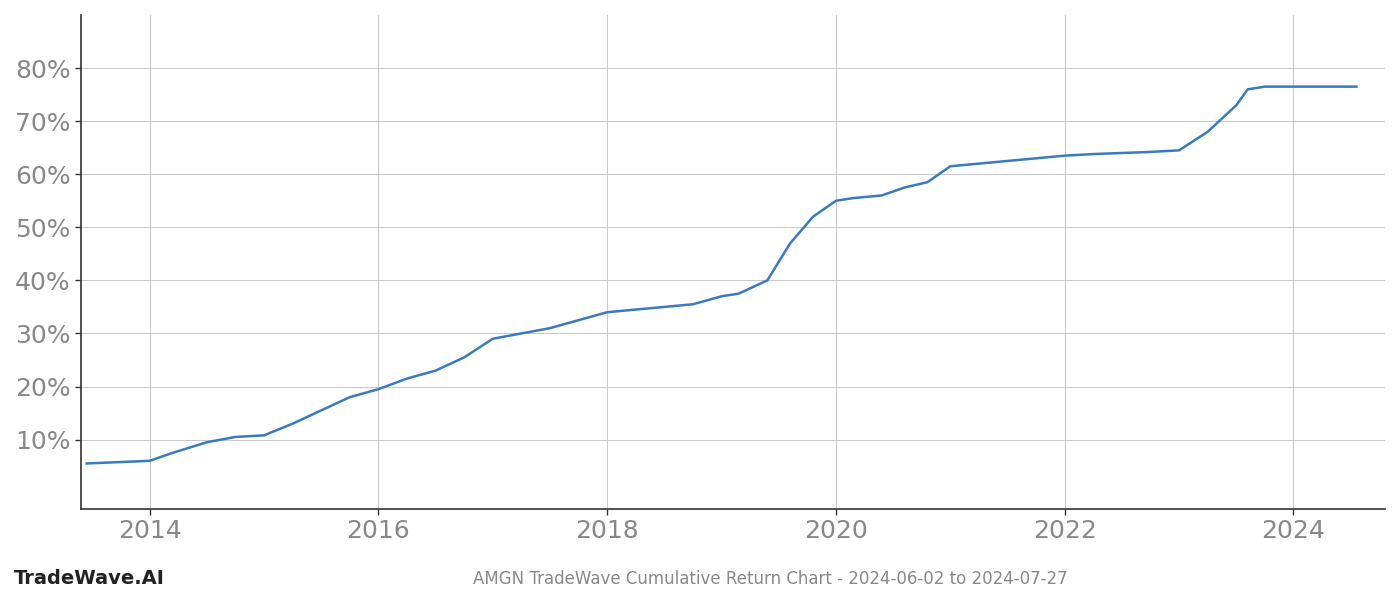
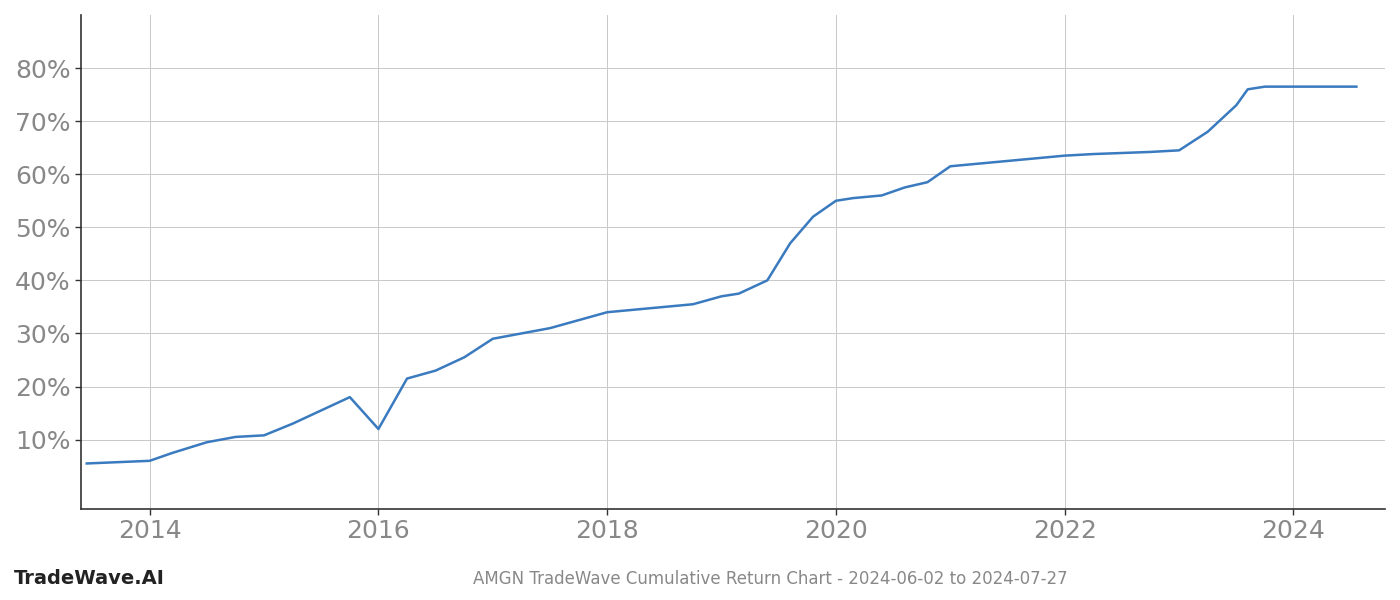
2016: 19.5% -> 12.0%
